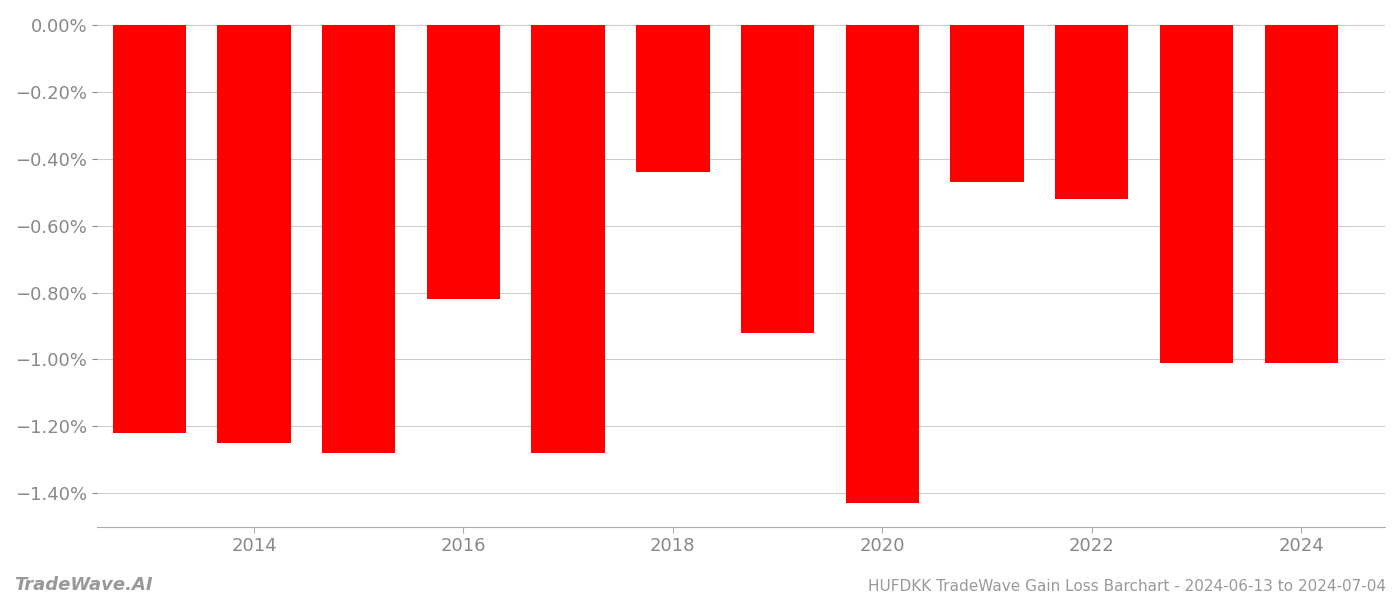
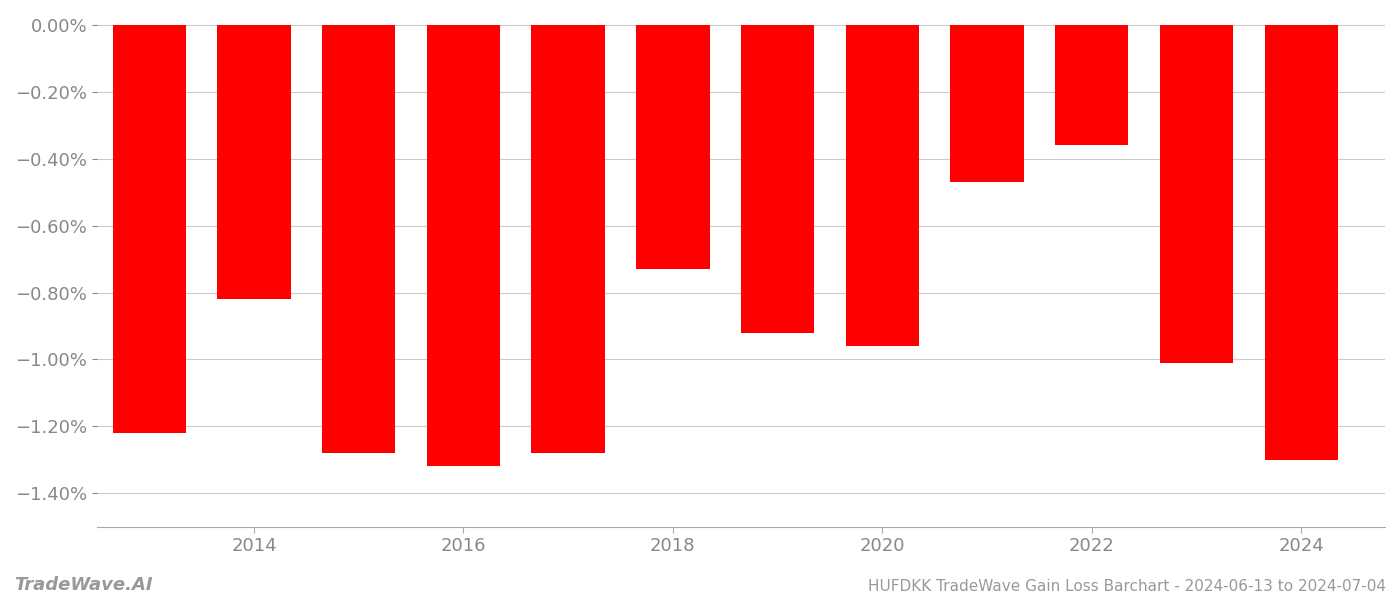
2014: -1.25% -> -0.82%
2016: -0.82% -> -1.32%
2018: -0.44% -> -0.73%
2020: -1.43% -> -0.96%
2022: -0.52% -> -0.36%
2024: -1.01% -> -1.30%
